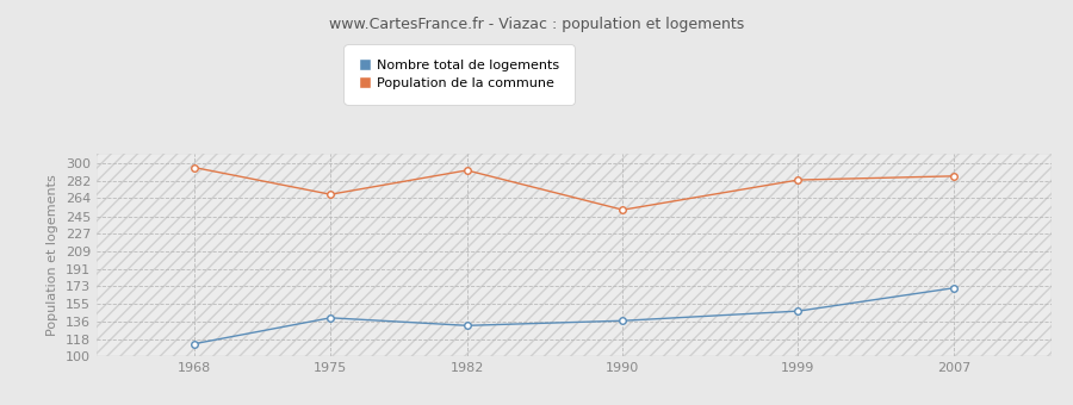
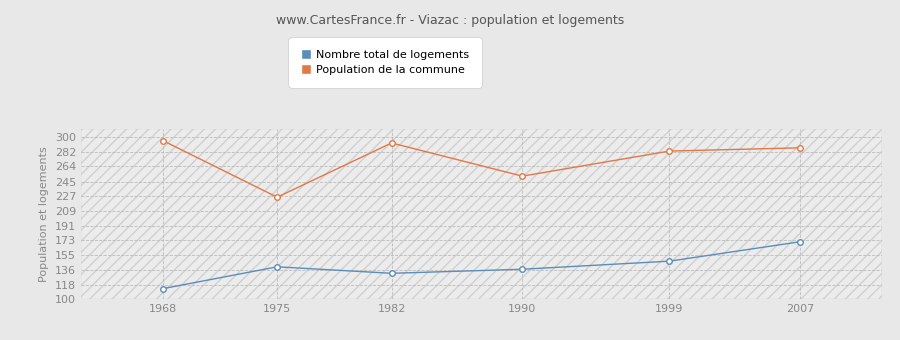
Population de la commune/1975: 268 -> 226
